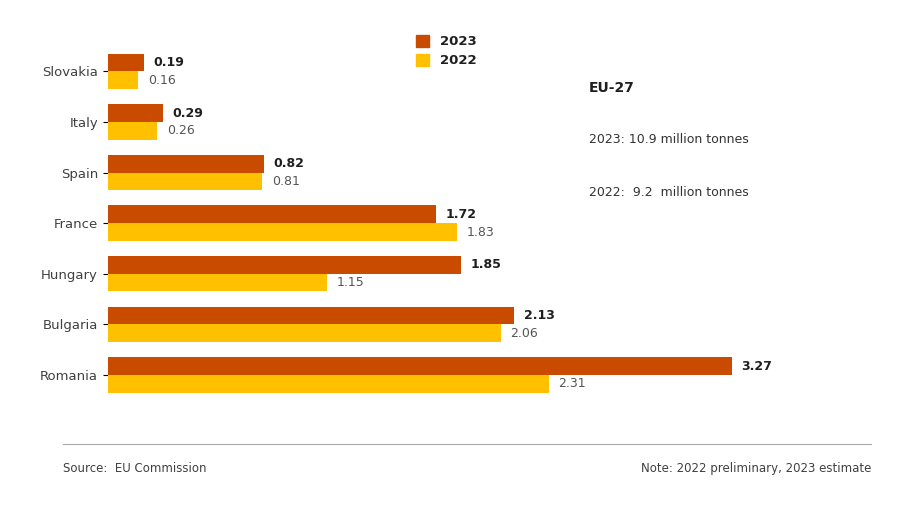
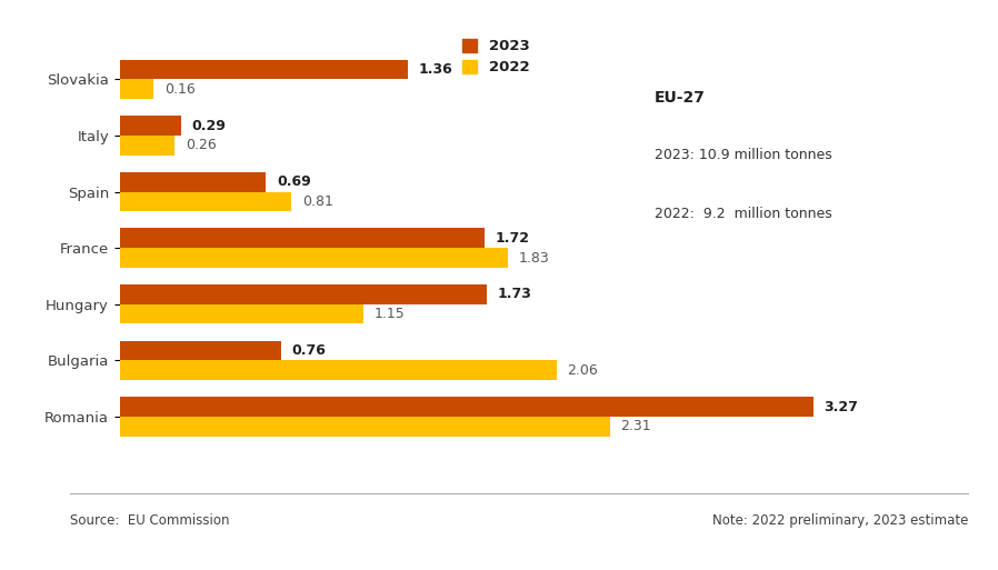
2023/Slovakia: 0.19 -> 1.36
2023/Spain: 0.82 -> 0.69
2023/Hungary: 1.85 -> 1.73
2023/Bulgaria: 2.13 -> 0.76
